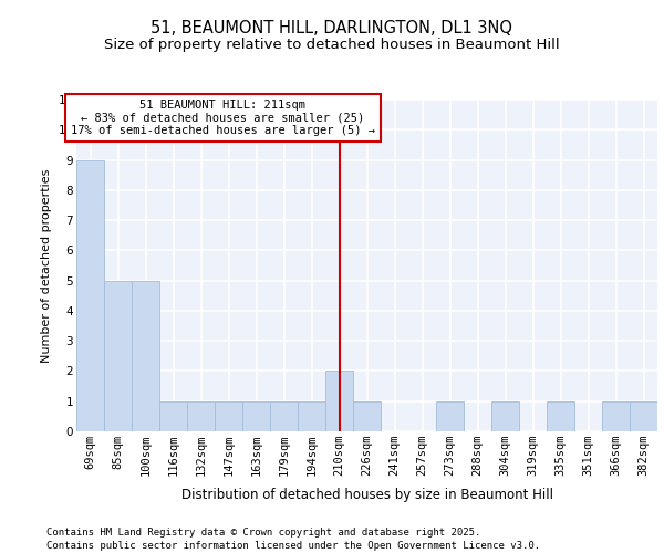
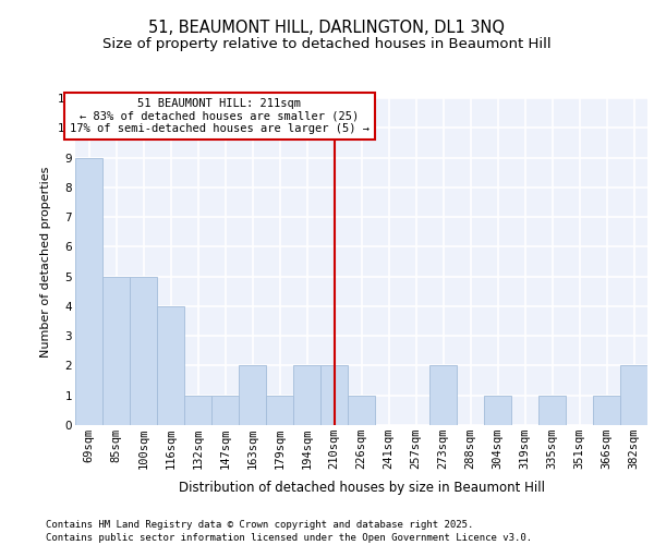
116sqm: 1 -> 4
163sqm: 1 -> 2
194sqm: 1 -> 2
273sqm: 1 -> 2
382sqm: 1 -> 2
